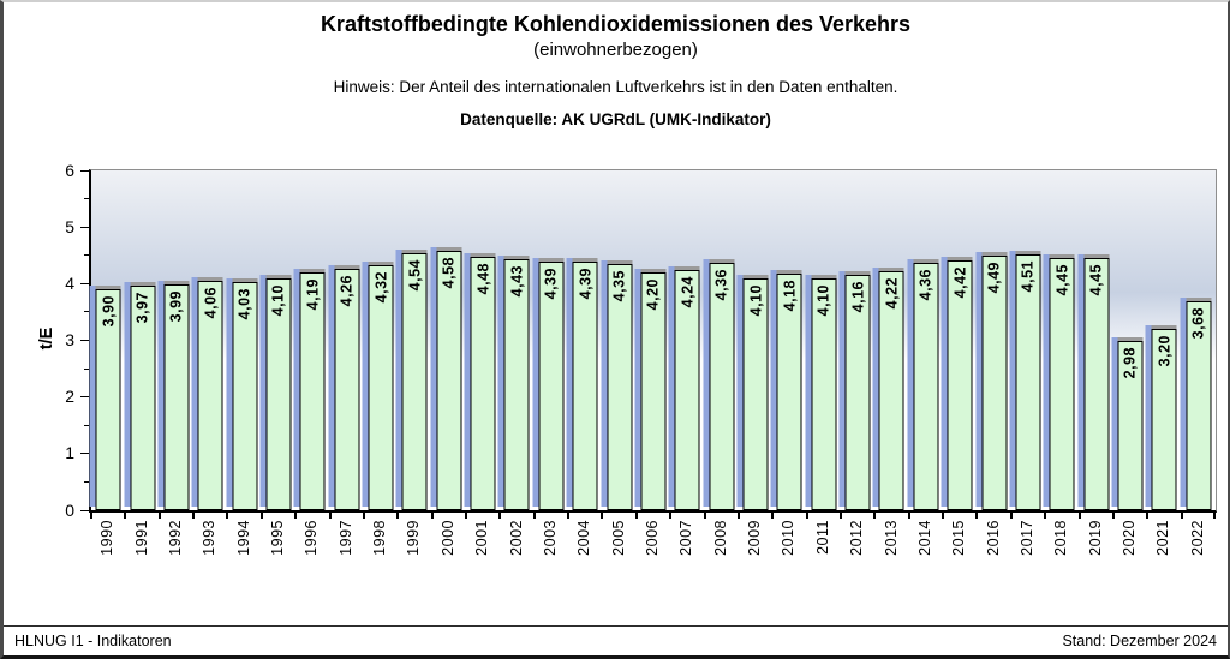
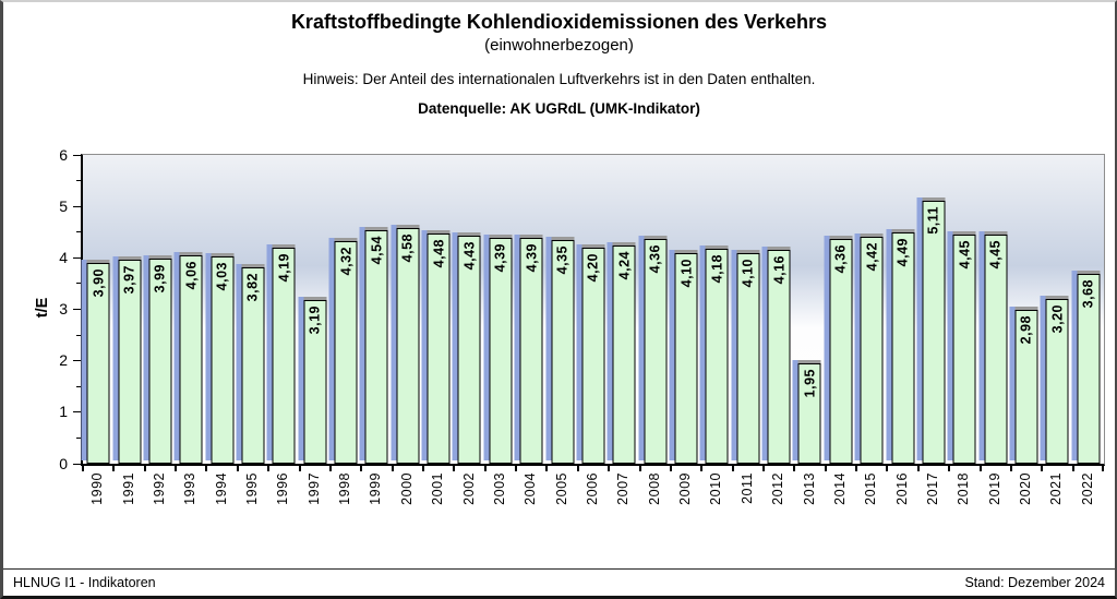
1995: 4,10 -> 3,82
1997: 4,26 -> 3,19
2013: 4,22 -> 1,95
2017: 4,51 -> 5,11
